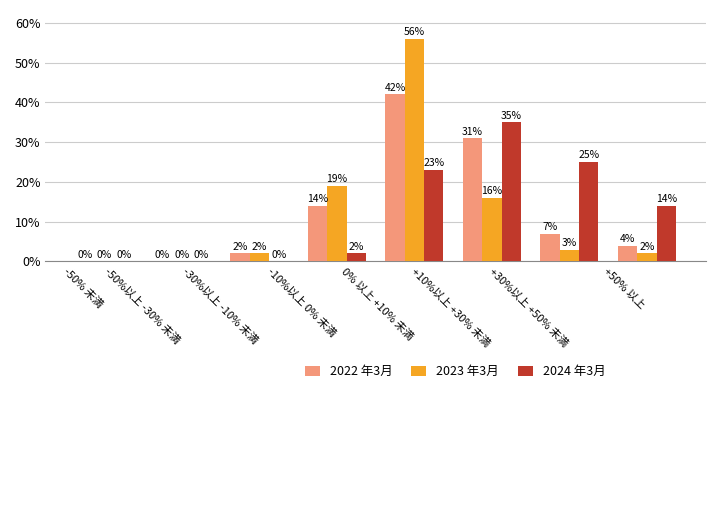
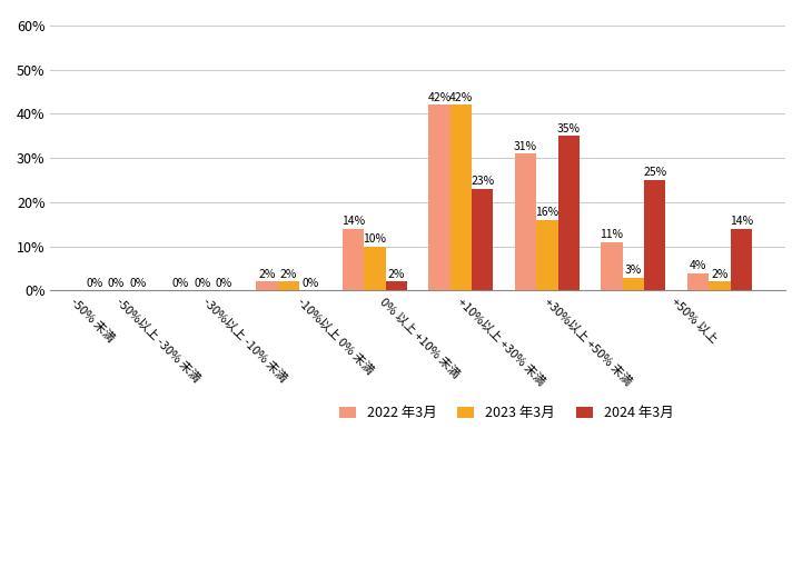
2023 年3月/-10%以上 0% 未満: 19% -> 10%
2023 年3月/0% 以上 +10% 未満: 56% -> 42%
2022 年3月/+30%以上 +50% 未満: 7% -> 11%
